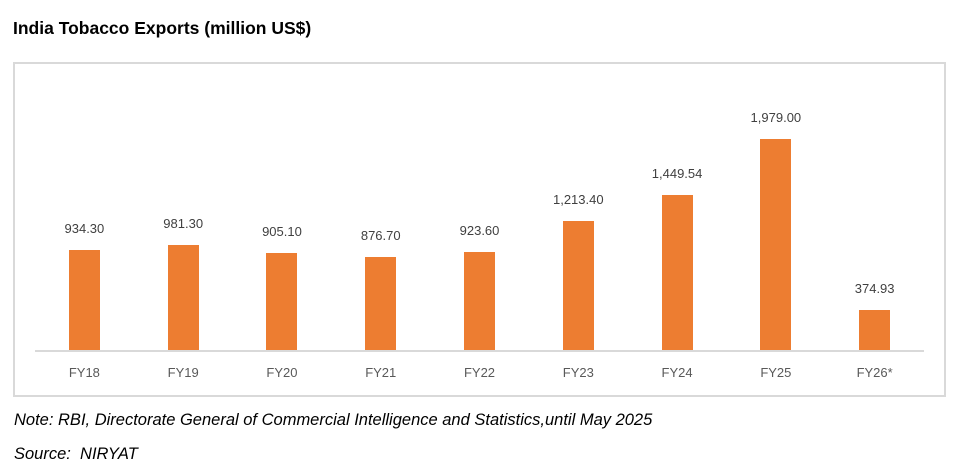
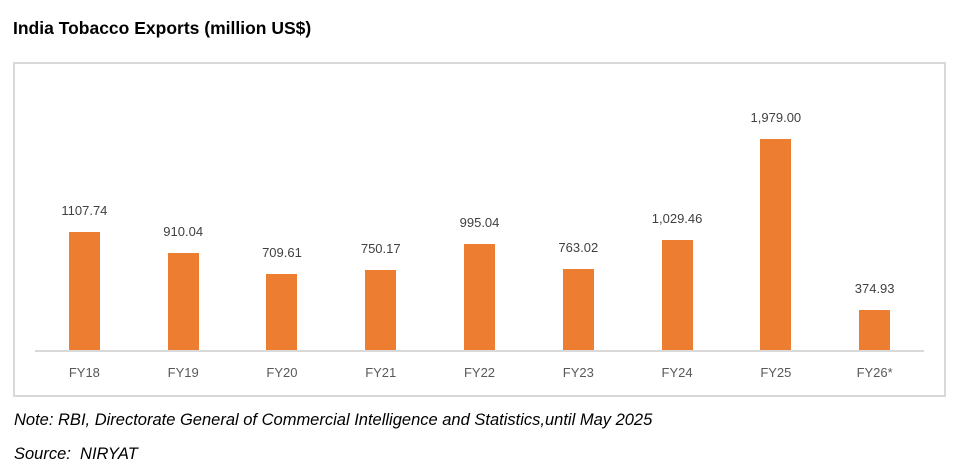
FY18: 934.30 -> 1107.74
FY19: 981.30 -> 910.04
FY20: 905.10 -> 709.61
FY21: 876.70 -> 750.17
FY22: 923.60 -> 995.04
FY23: 1,213.40 -> 763.02
FY24: 1,449.54 -> 1,029.46
